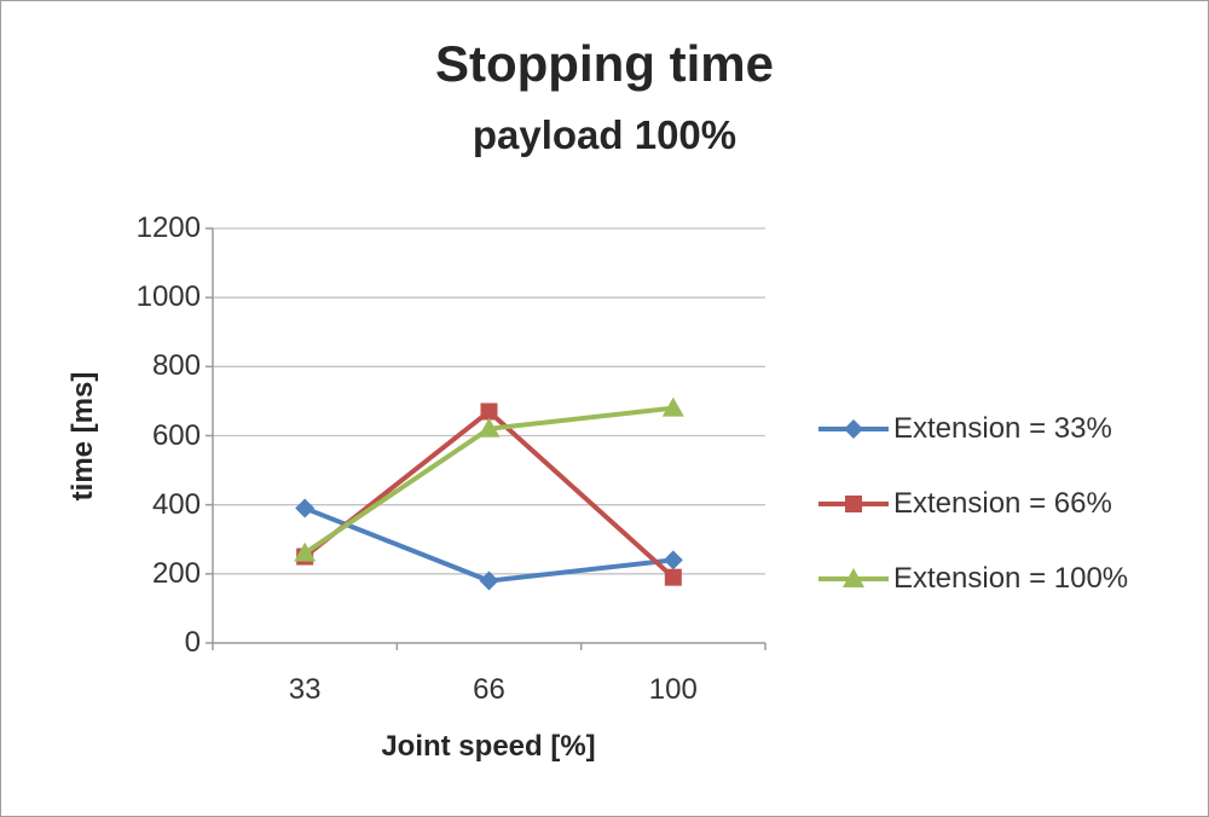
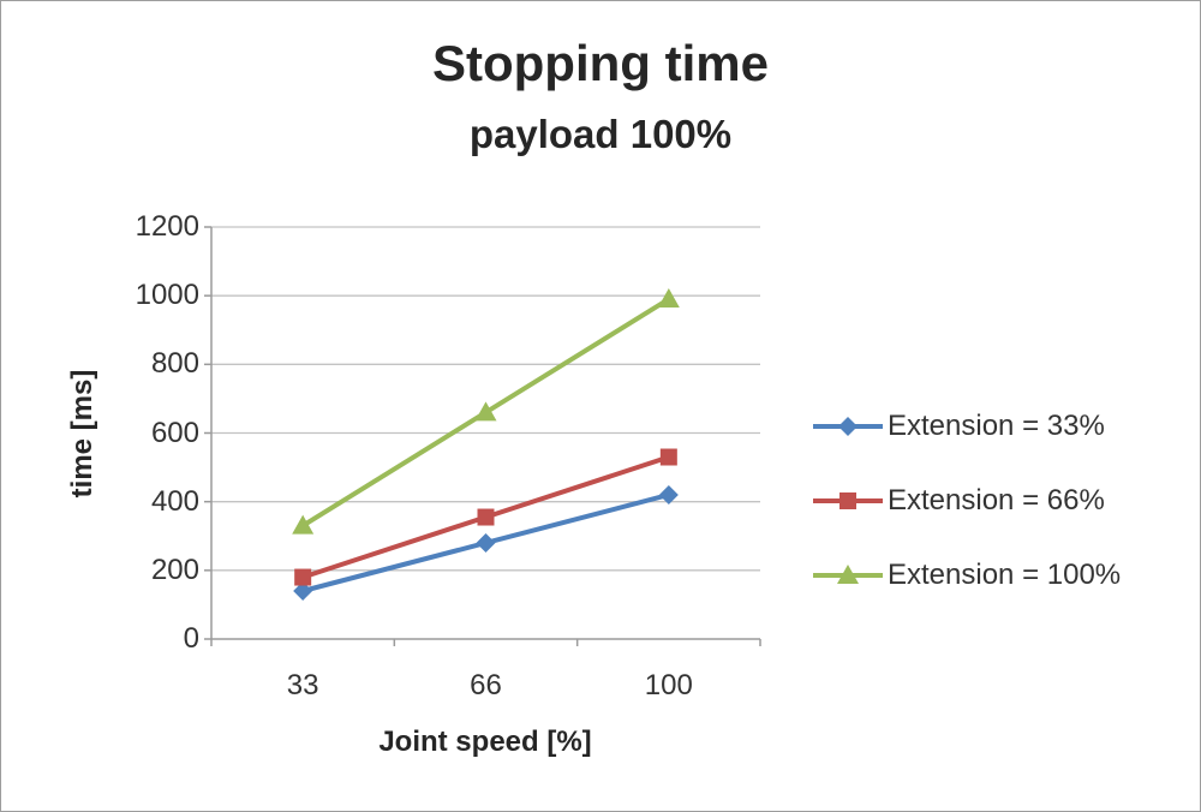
Extension = 33%/33: 390 -> 140
Extension = 66%/33: 250 -> 180
Extension = 100%/33: 260 -> 330
Extension = 33%/66: 180 -> 280
Extension = 66%/66: 670 -> 360
Extension = 100%/66: 620 -> 660
Extension = 33%/100: 240 -> 420
Extension = 66%/100: 190 -> 530
Extension = 100%/100: 680 -> 990
